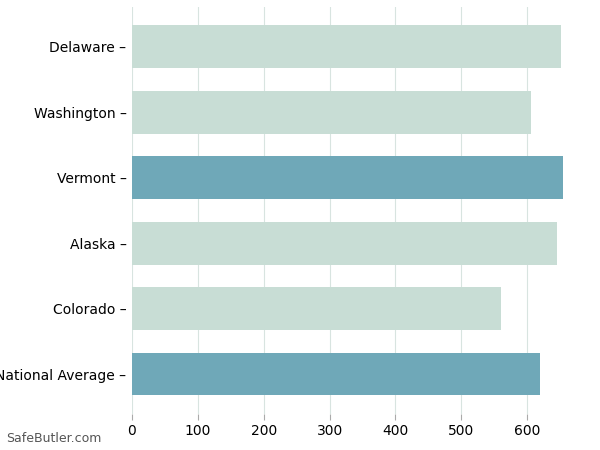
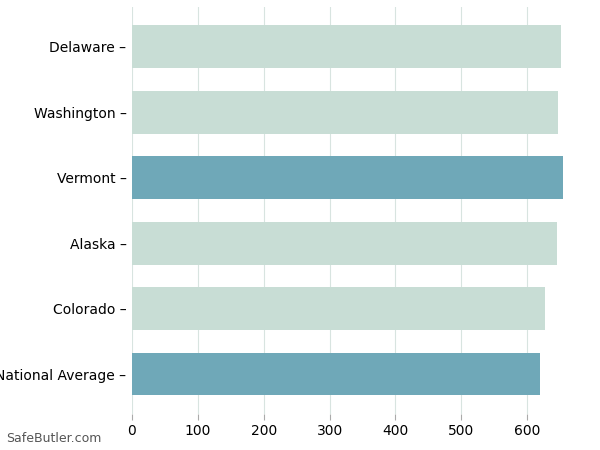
Washington –: 606 -> 647
Colorado –: 560 -> 627
